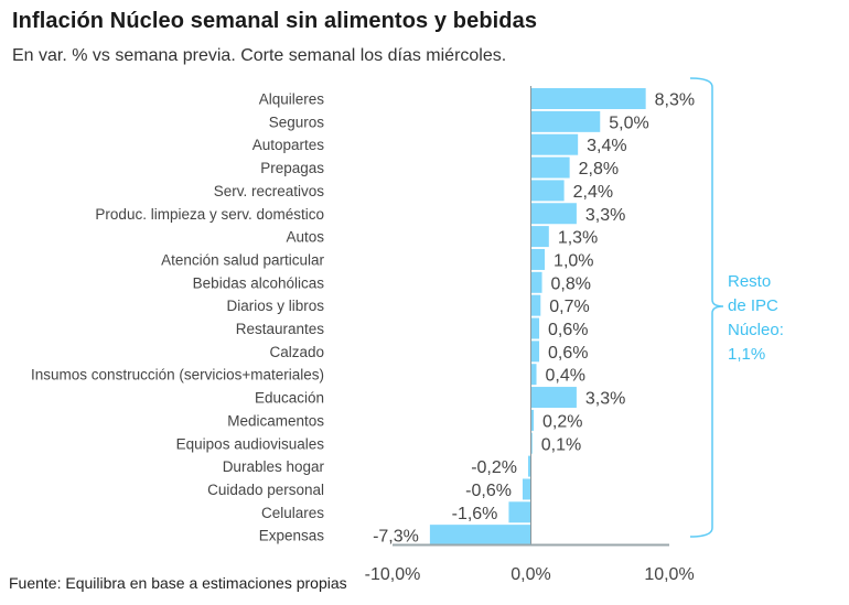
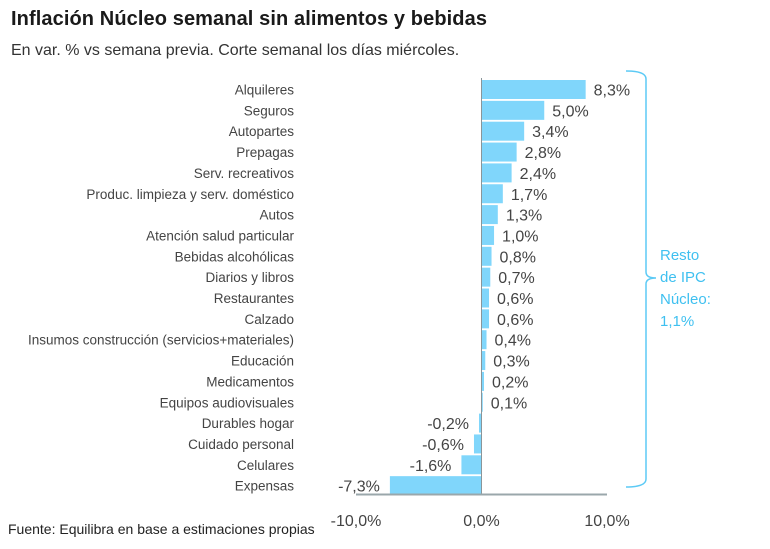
Produc. limpieza y serv. doméstico: 3,3% -> 1,7%
Educación: 3,3% -> 0,3%
